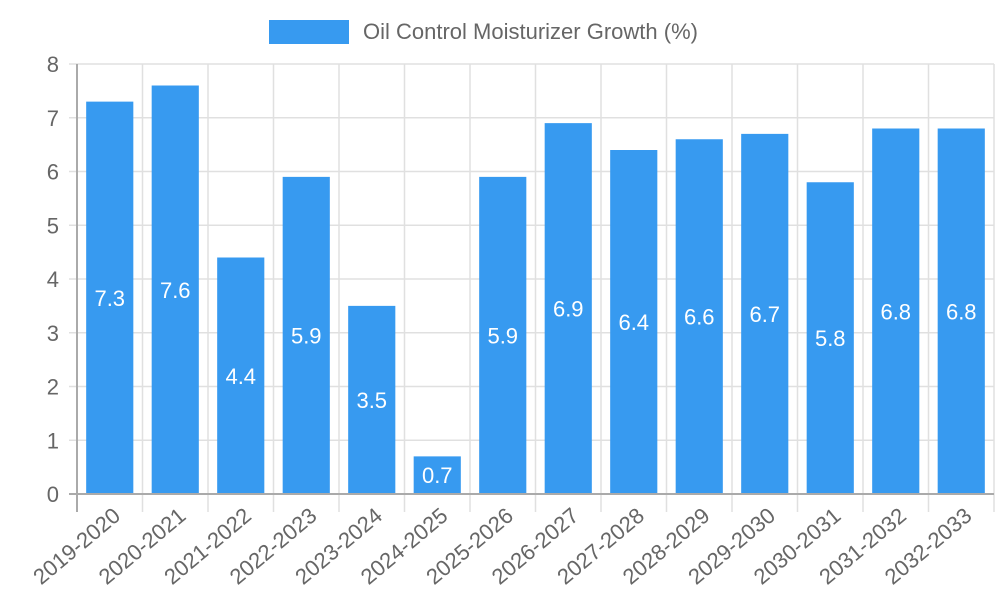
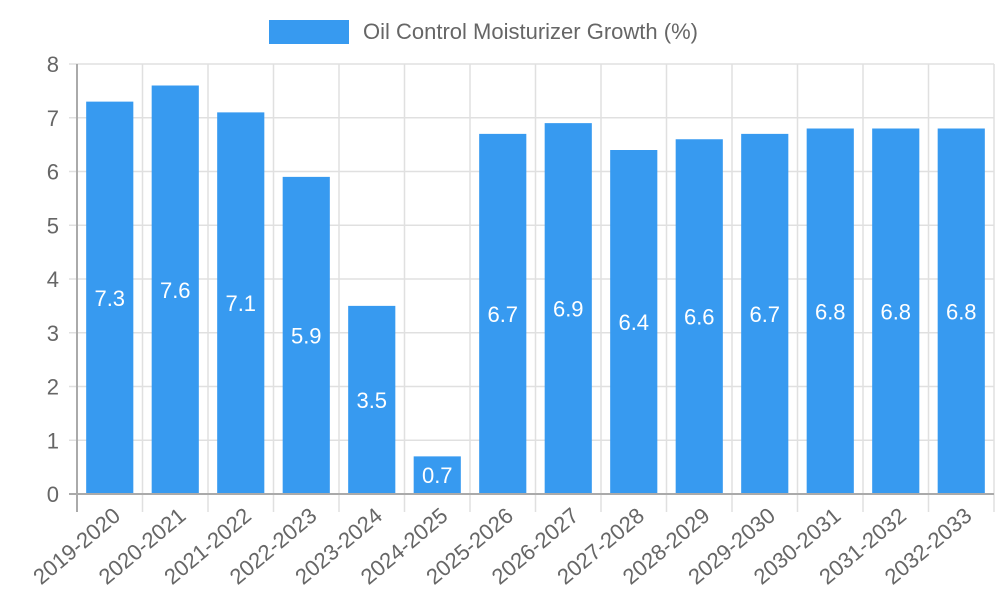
2021-2022: 4.4 -> 7.1
2025-2026: 5.9 -> 6.7
2030-2031: 5.8 -> 6.8
